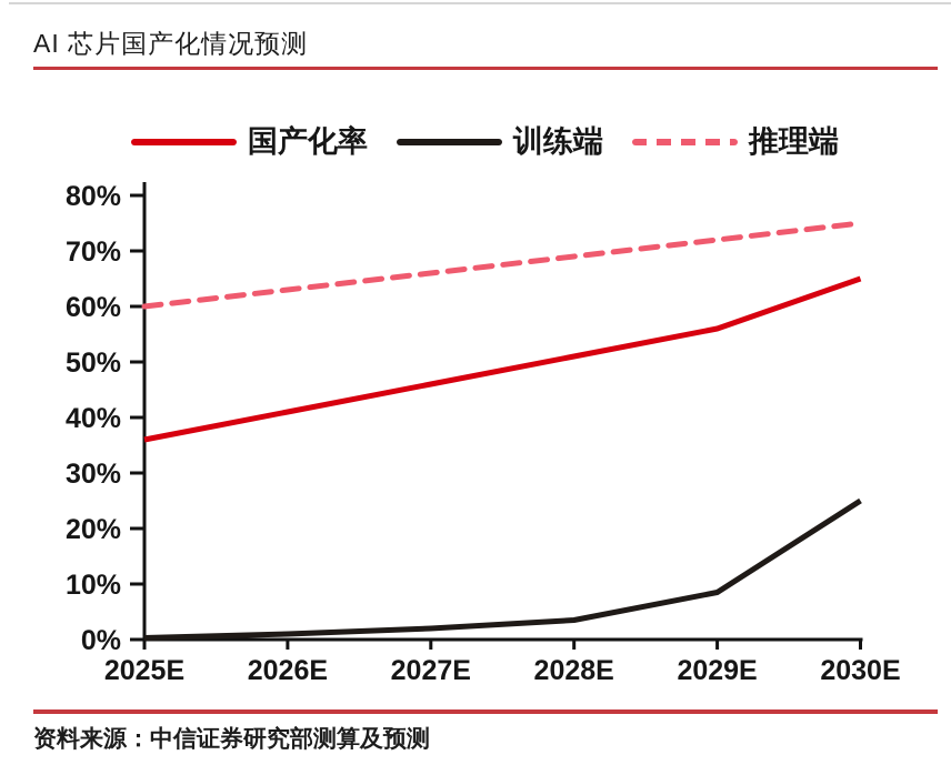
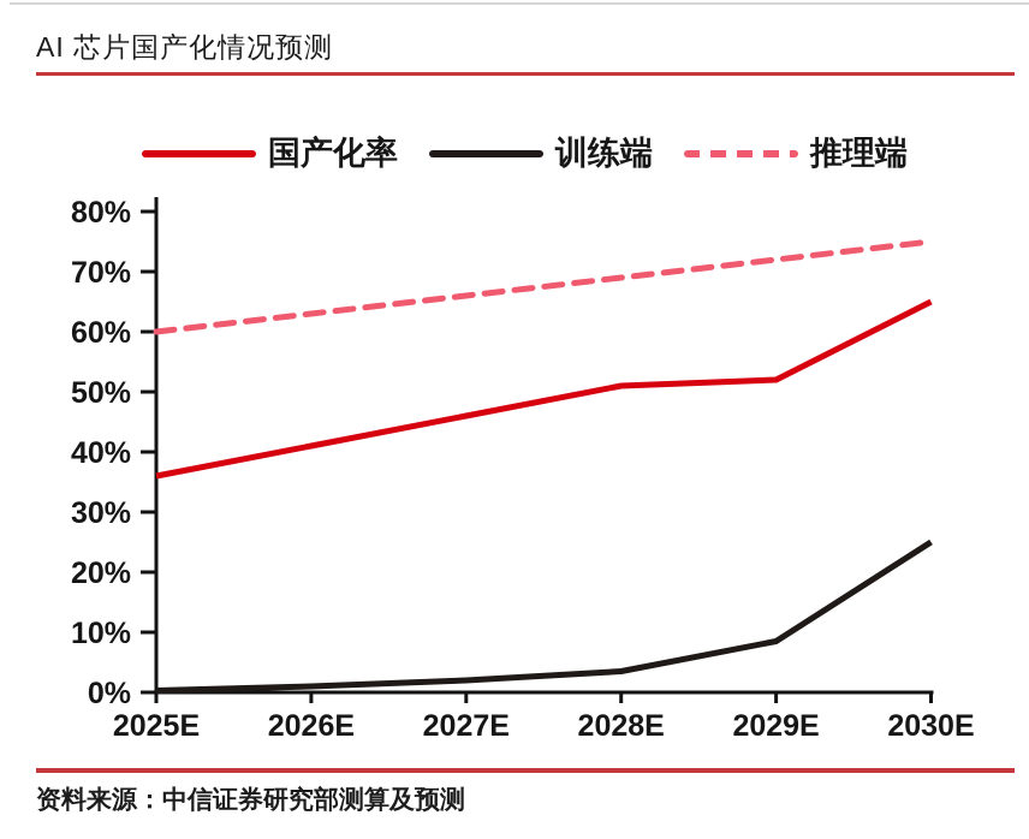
国产化率/2029E: 56% -> 52%
